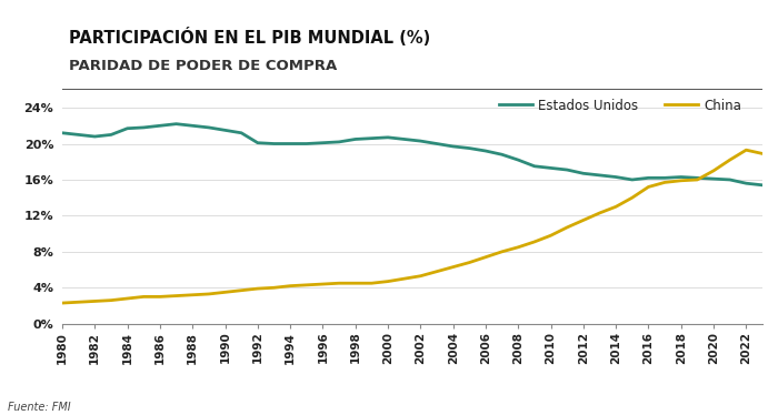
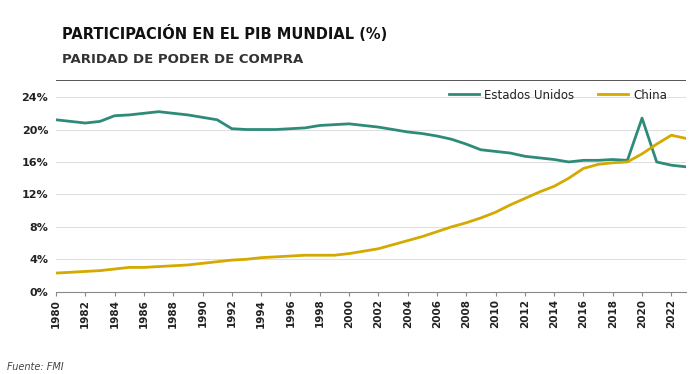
Estados Unidos/2020: 16.1% -> 21.4%
